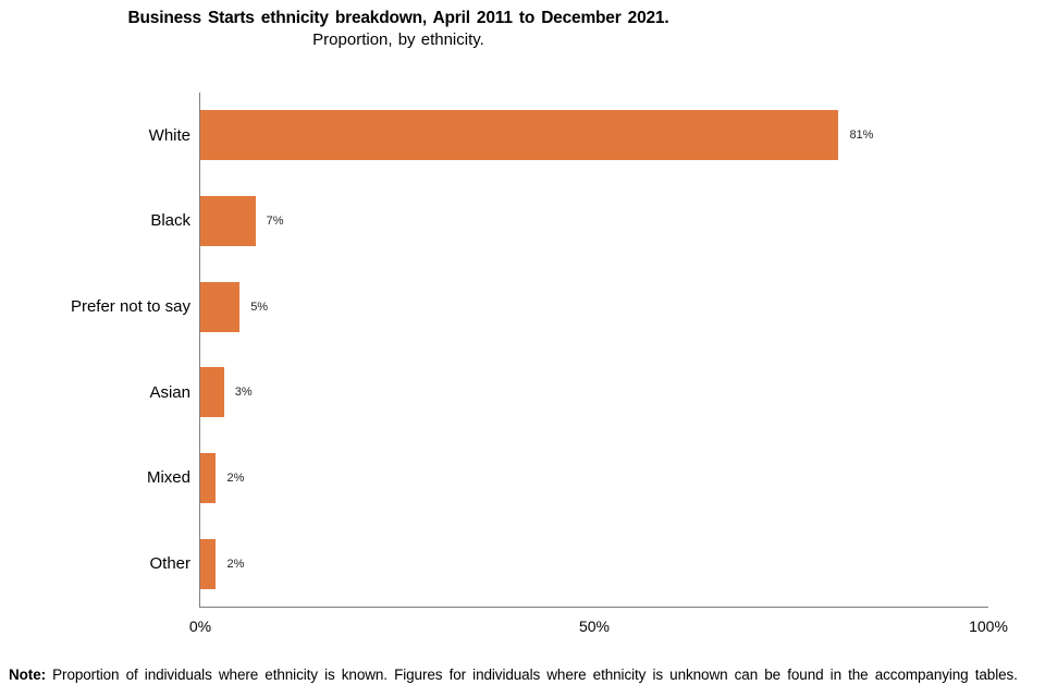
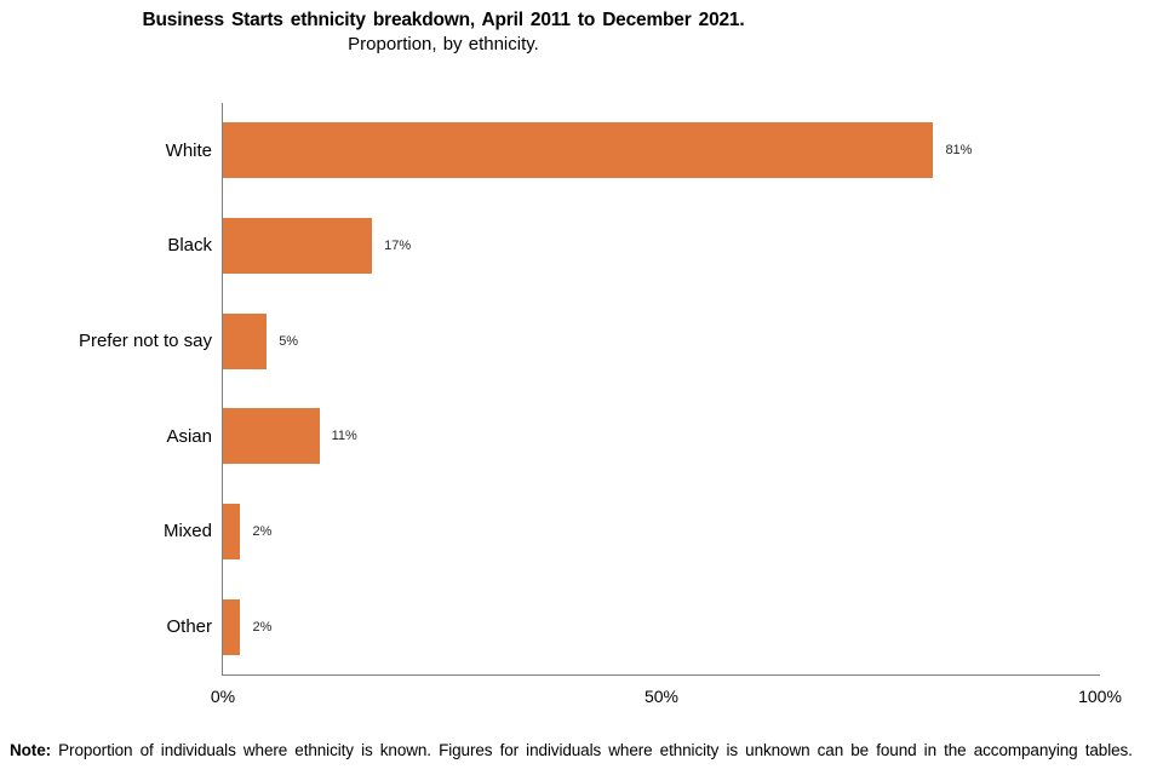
Black: 7% -> 17%
Asian: 3% -> 11%
